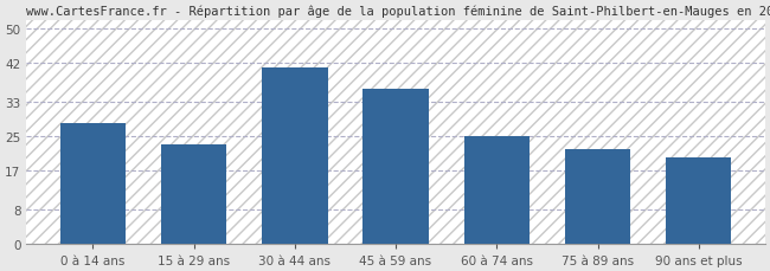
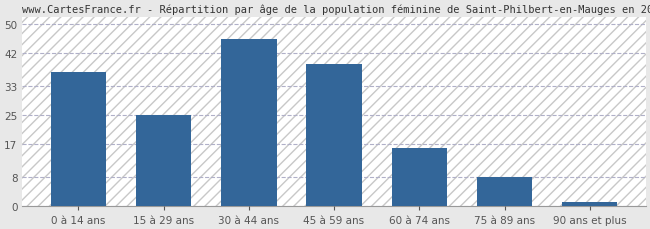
0 à 14 ans: 28 -> 37
15 à 29 ans: 23 -> 25
30 à 44 ans: 41 -> 46
45 à 59 ans: 36 -> 39
60 à 74 ans: 25 -> 16
75 à 89 ans: 22 -> 8
90 ans et plus: 20 -> 1
